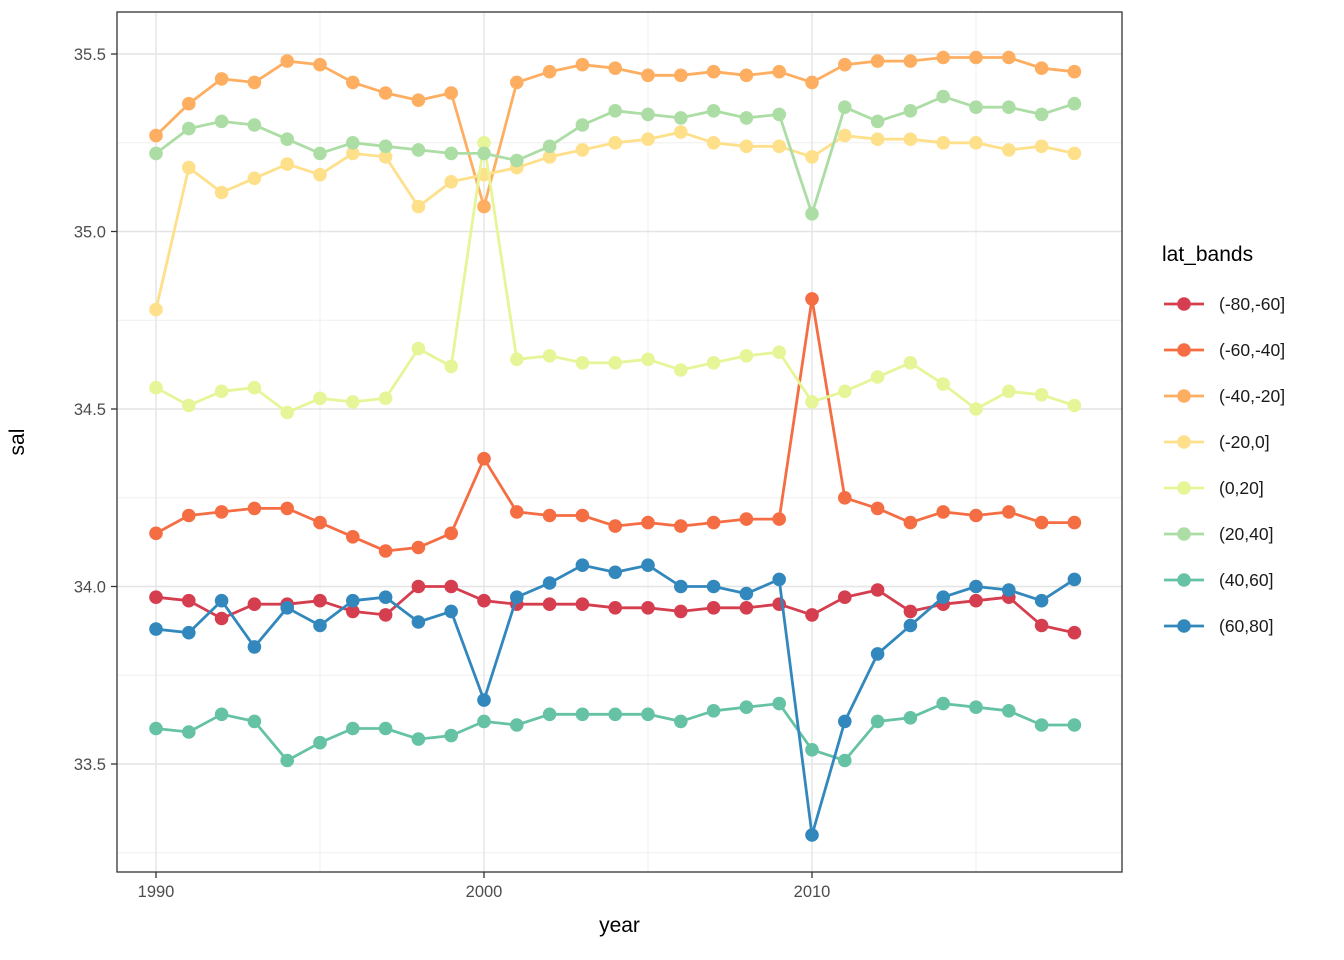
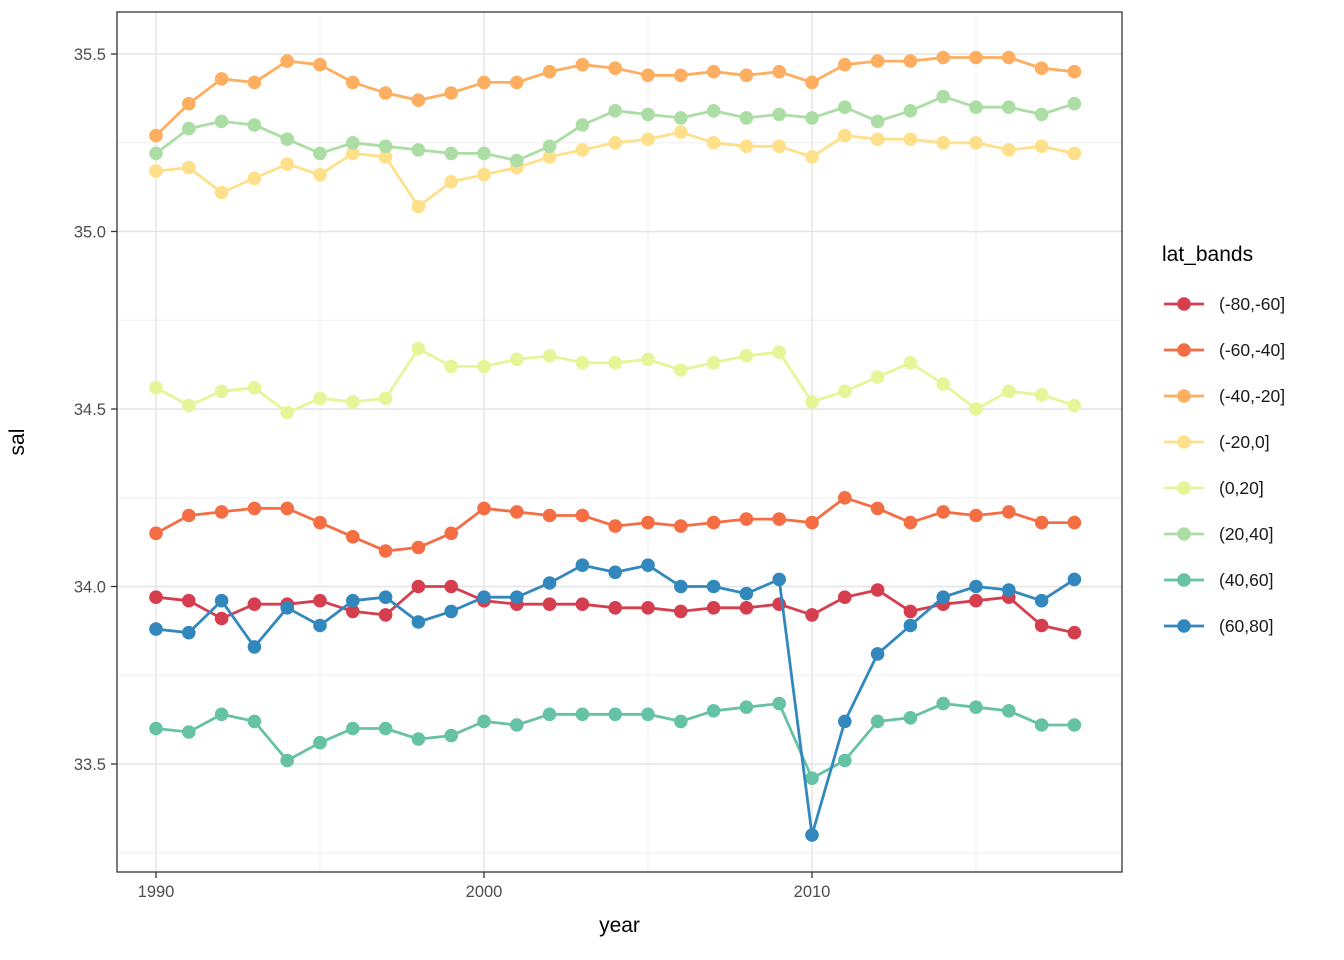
(-20,0]/1990: 34.78 -> 35.17
(-60,-40]/2000: 34.36 -> 34.22
(-40,-20]/2000: 35.07 -> 35.42
(0,20]/2000: 35.25 -> 34.62
(60,80]/2000: 33.68 -> 33.97
(-60,-40]/2010: 34.81 -> 34.18
(20,40]/2010: 35.05 -> 35.32
(40,60]/2010: 33.54 -> 33.46
